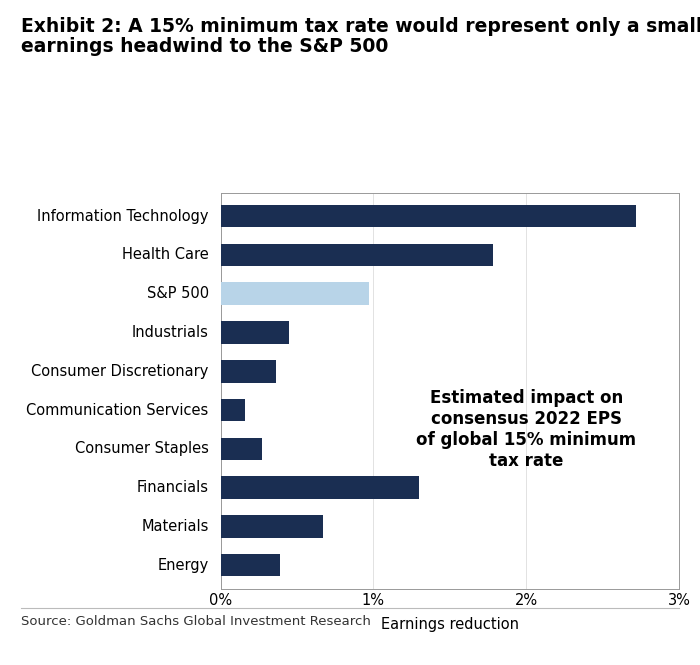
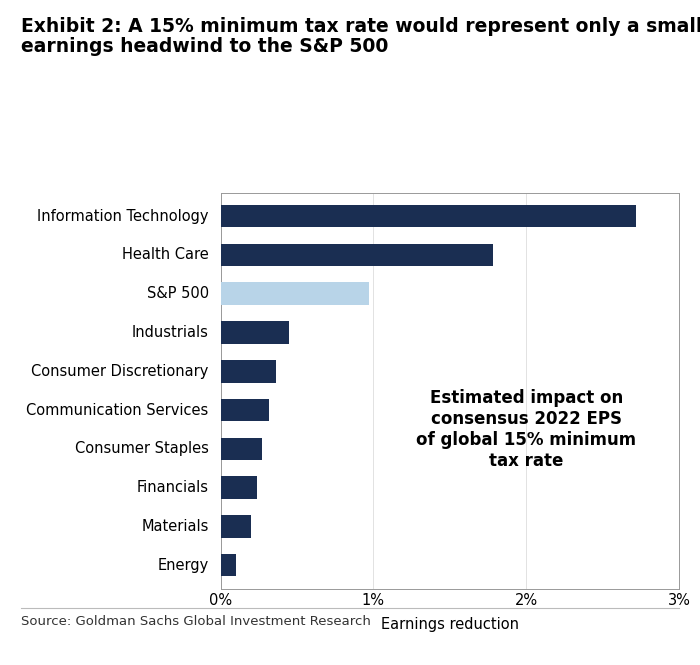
Communication Services: 0.16% -> 0.32%
Financials: 1.30% -> 0.24%
Materials: 0.67% -> 0.20%
Energy: 0.39% -> 0.10%
